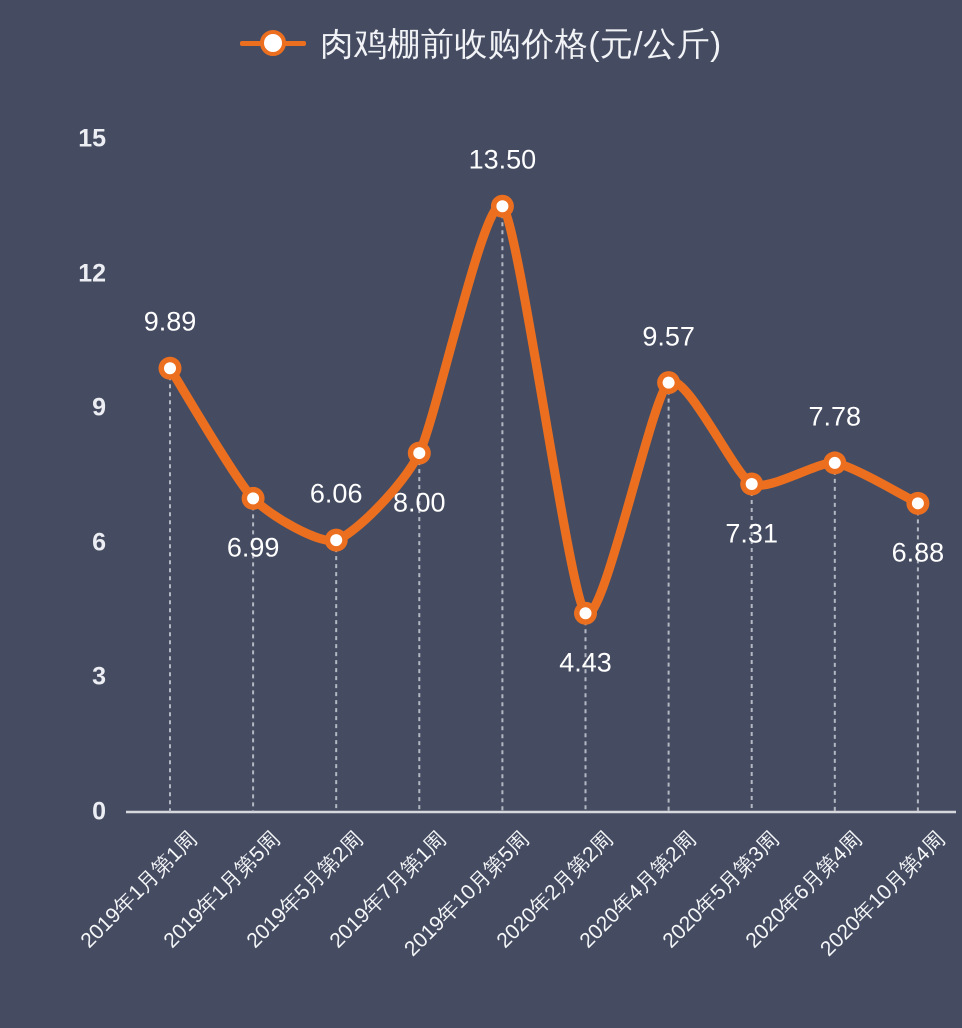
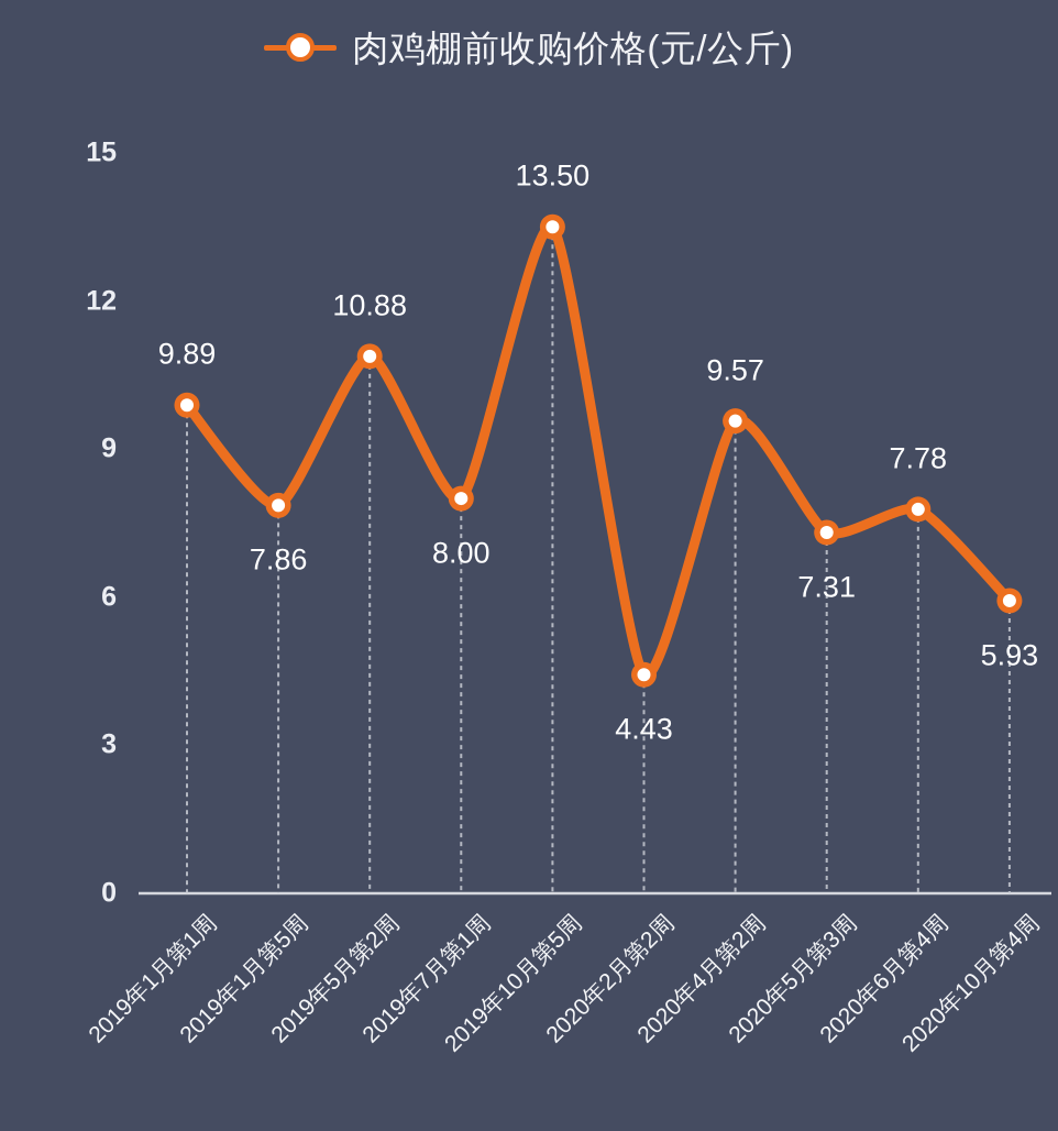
2019年1月第5周: 6.99 -> 7.86
2019年5月第2周: 6.06 -> 10.88
2020年10月第4周: 6.88 -> 5.93
